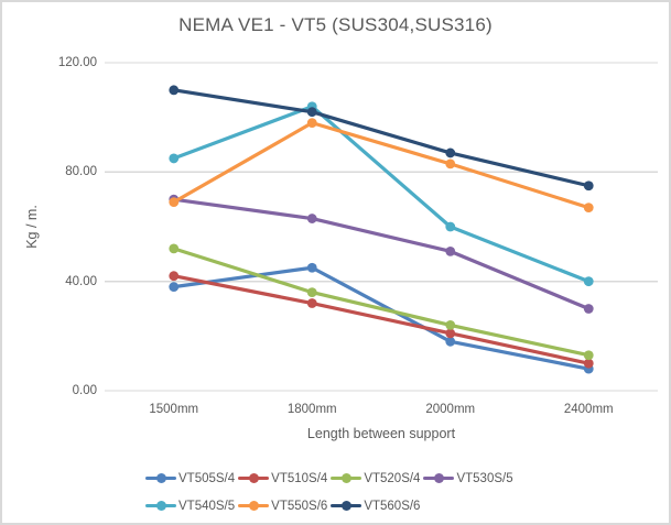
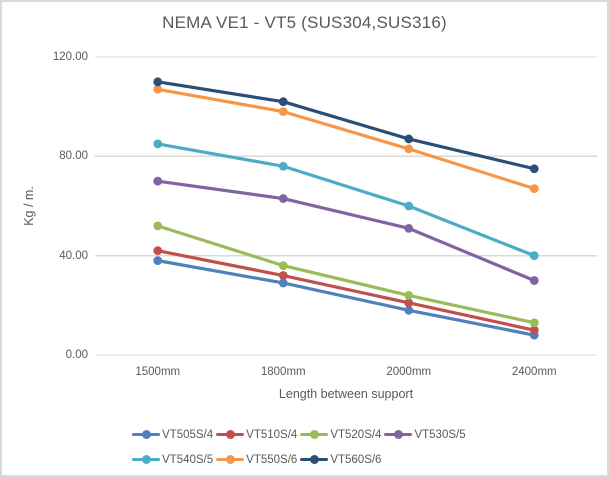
VT550S/6/1500mm: 69 -> 107
VT505S/4/1800mm: 45 -> 29
VT540S/5/1800mm: 104 -> 76
